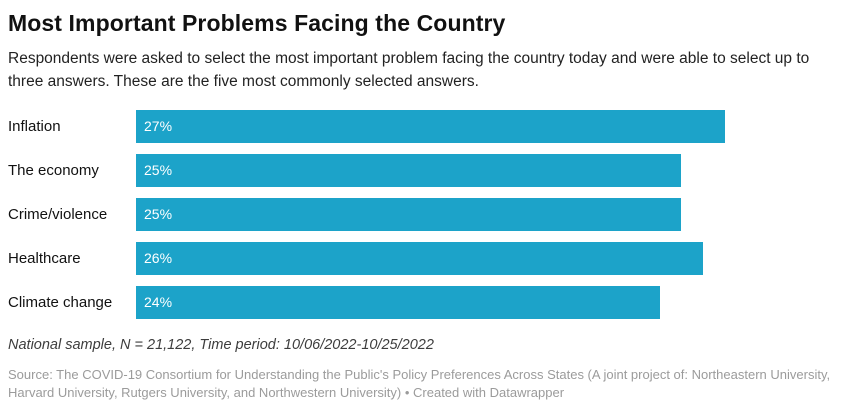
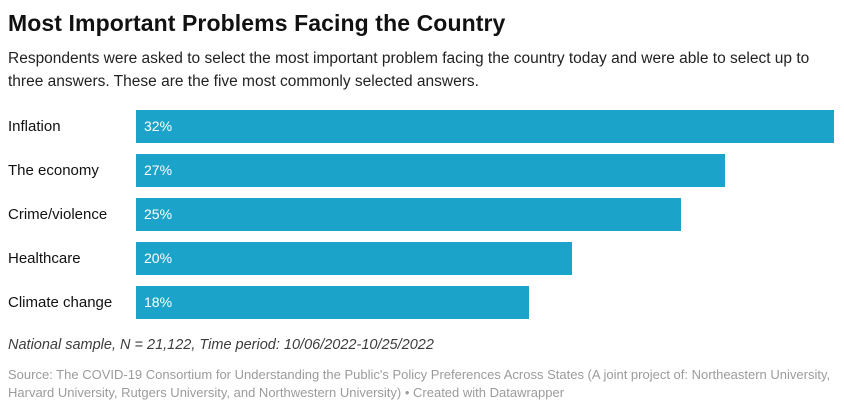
Inflation: 27% -> 32%
The economy: 25% -> 27%
Healthcare: 26% -> 20%
Climate change: 24% -> 18%
